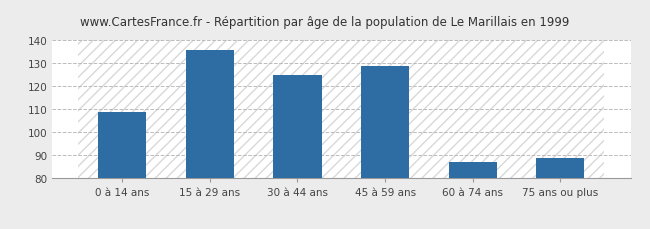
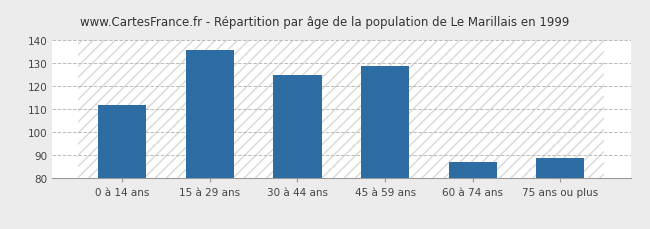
0 à 14 ans: 109 -> 112
